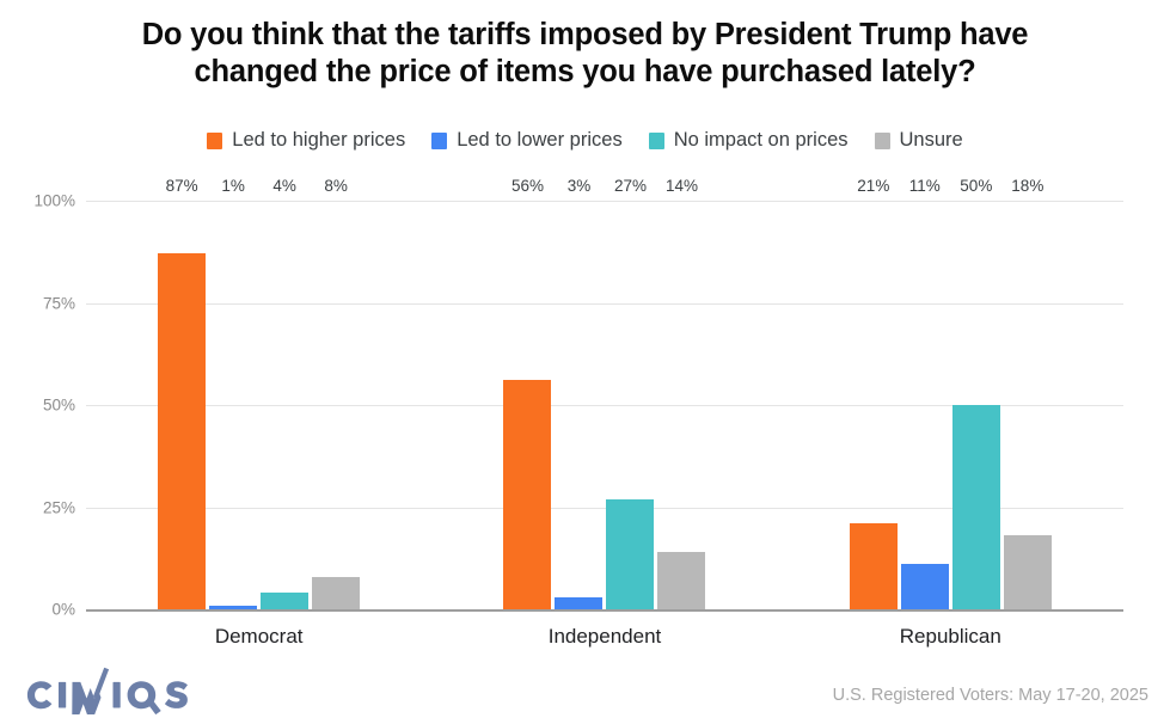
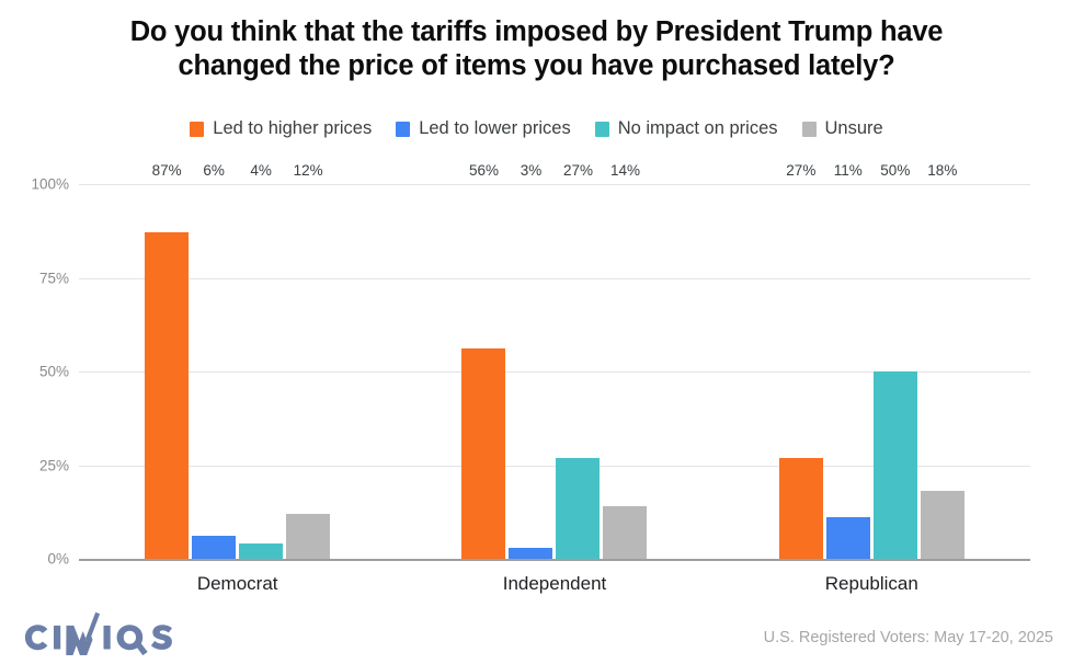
Led to lower prices/Democrat: 1% -> 6%
Unsure/Democrat: 8% -> 12%
Led to higher prices/Republican: 21% -> 27%
